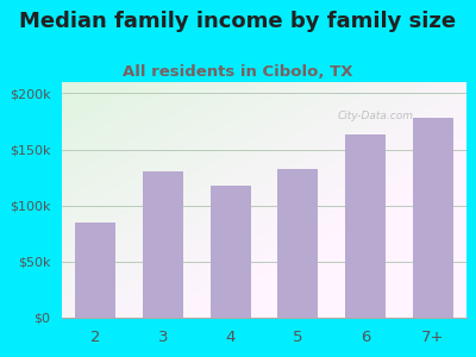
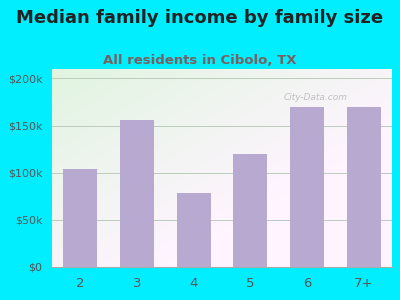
2: $85k -> $104k
3: $130k -> $156k
4: $118k -> $78k
5: $133k -> $120k
6: $163k -> $170k
7+: $178k -> $170k
